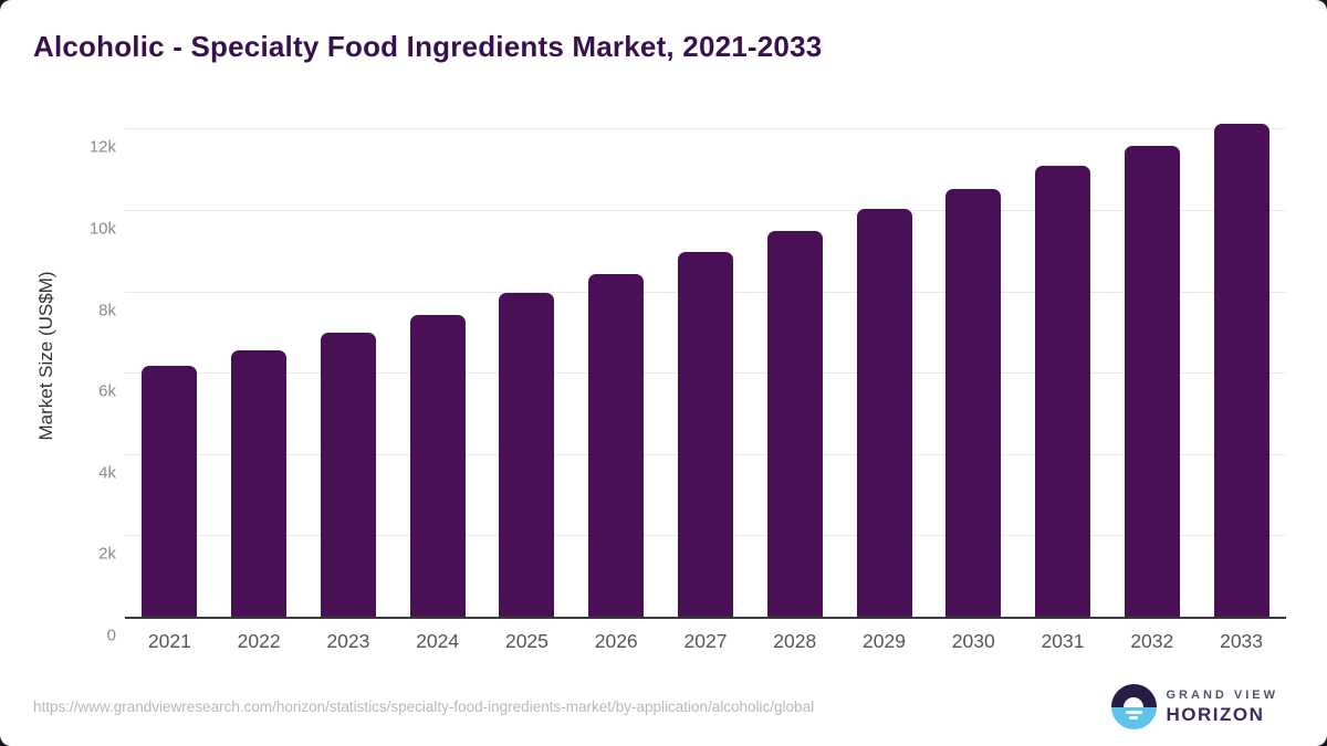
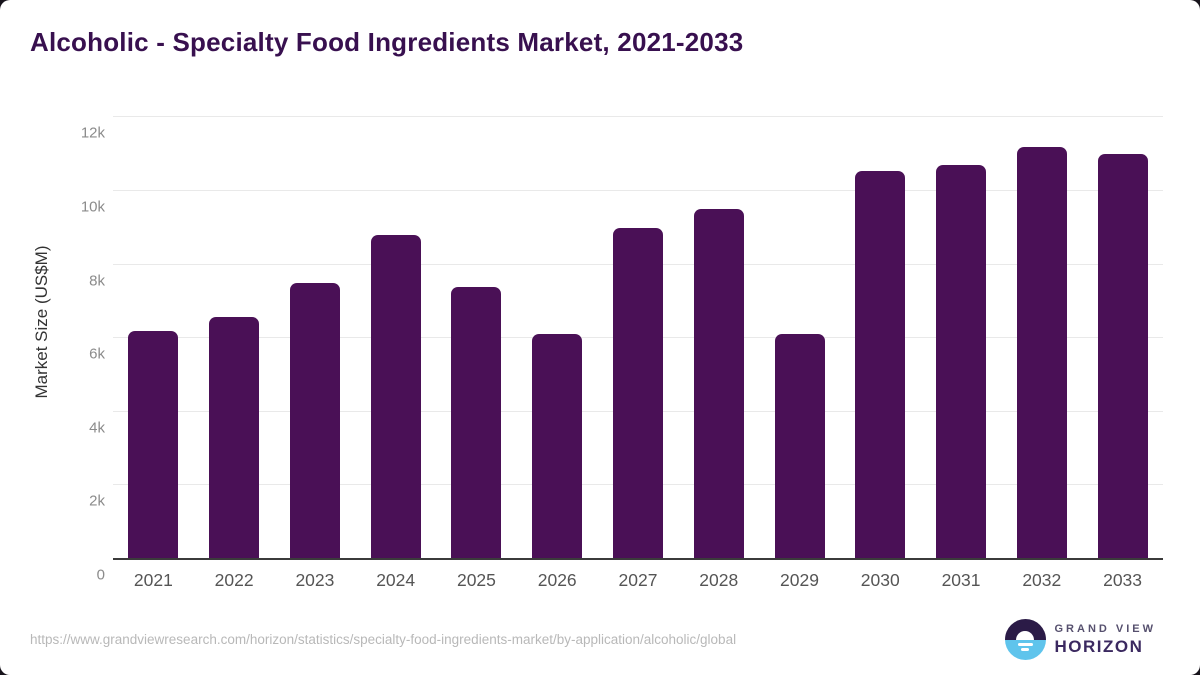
2023: 7.0k -> 7.5k
2024: 7.4k -> 8.8k
2025: 8.0k -> 7.4k
2026: 8.5k -> 6.1k
2029: 10.0k -> 6.1k
2031: 11.1k -> 10.7k
2032: 11.6k -> 11.2k
2033: 12.1k -> 11.0k
